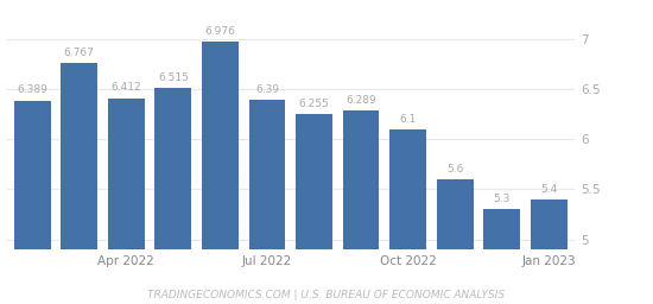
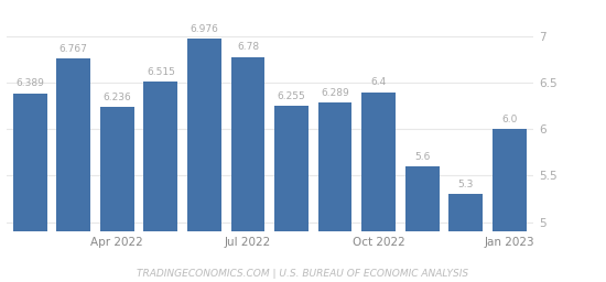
Apr 2022: 6.412 -> 6.236
Jul 2022: 6.39 -> 6.78
Oct 2022: 6.1 -> 6.4
Jan 2023: 5.4 -> 6.0
